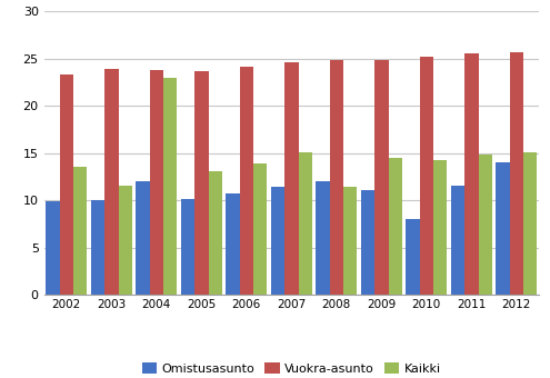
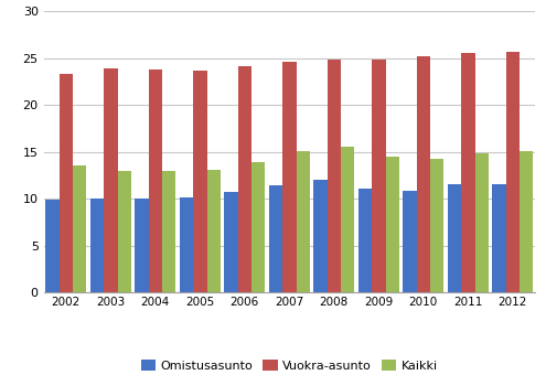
Kaikki/2003: 11.6 -> 13.0
Omistusasunto/2004: 12.0 -> 10.0
Kaikki/2004: 23.0 -> 13.0
Kaikki/2008: 11.4 -> 15.6
Omistusasunto/2010: 8.0 -> 10.9
Omistusasunto/2012: 14.0 -> 11.5
